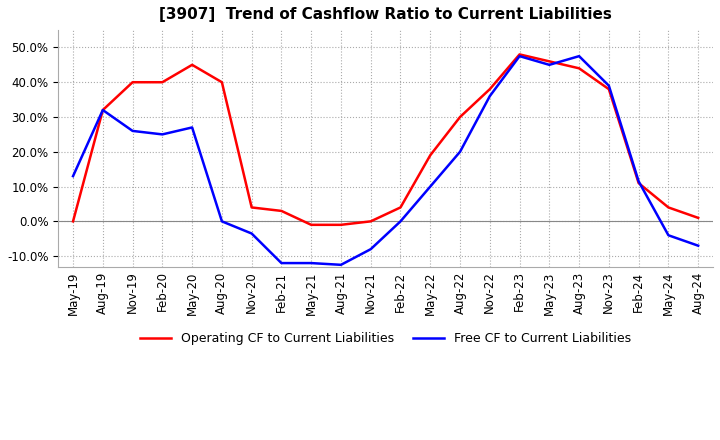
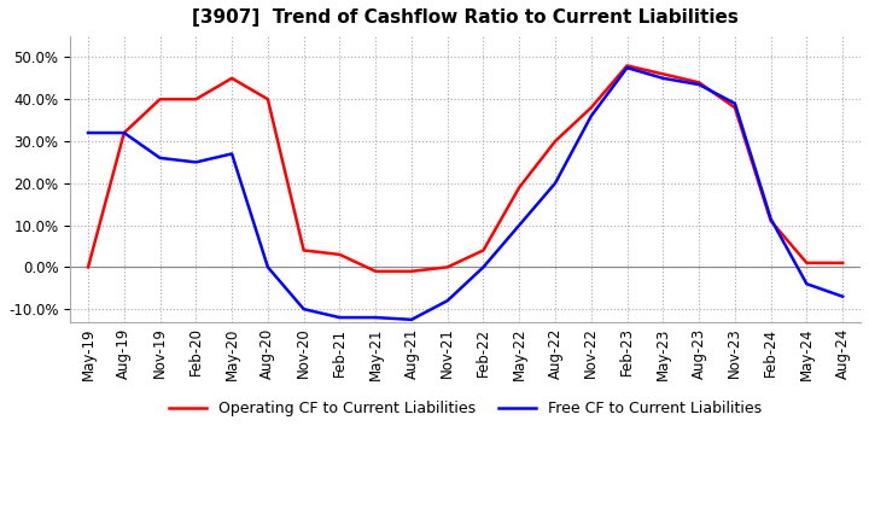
Free CF to Current Liabilities/May-19: 13.0% -> 32.0%
Free CF to Current Liabilities/Nov-20: -3.5% -> -10.0%
Free CF to Current Liabilities/Aug-23: 47.5% -> 43.5%
Operating CF to Current Liabilities/May-24: 4% -> 1%
